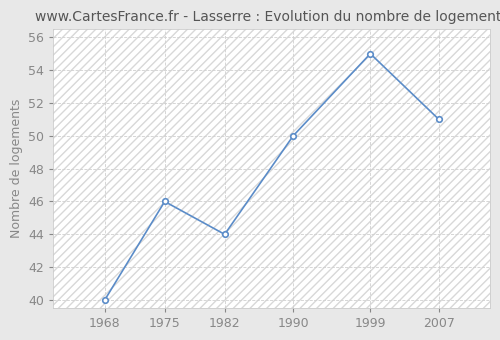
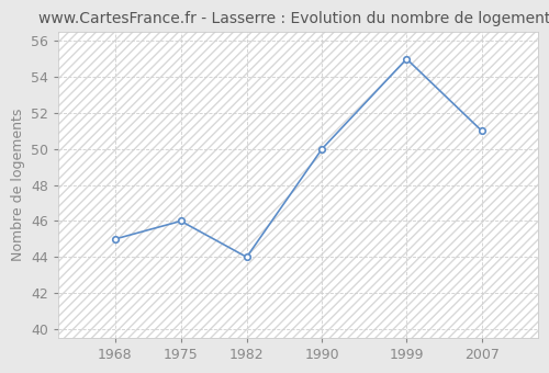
1968: 40 -> 45
